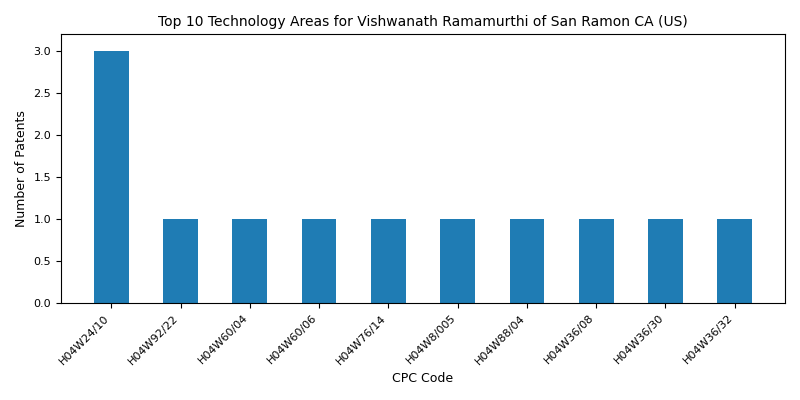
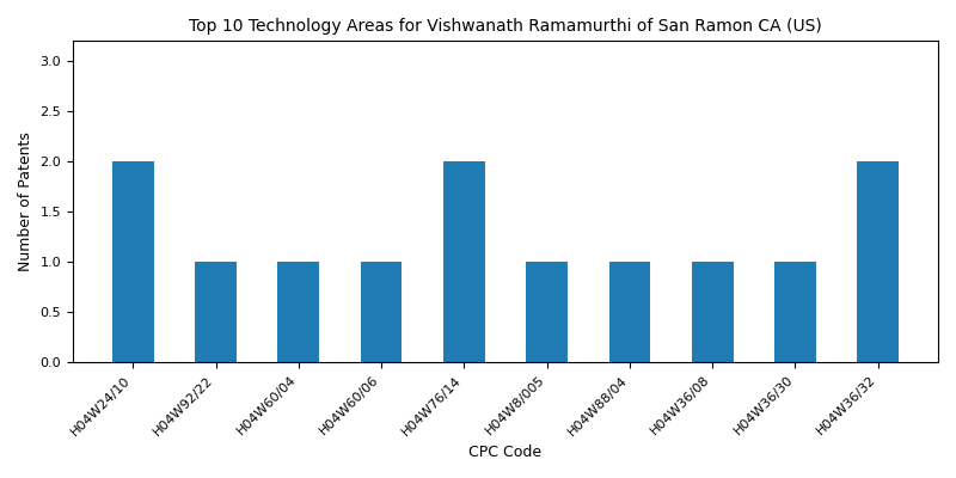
H04W24/10: 3 -> 2
H04W76/14: 1 -> 2
H04W36/32: 1 -> 2
